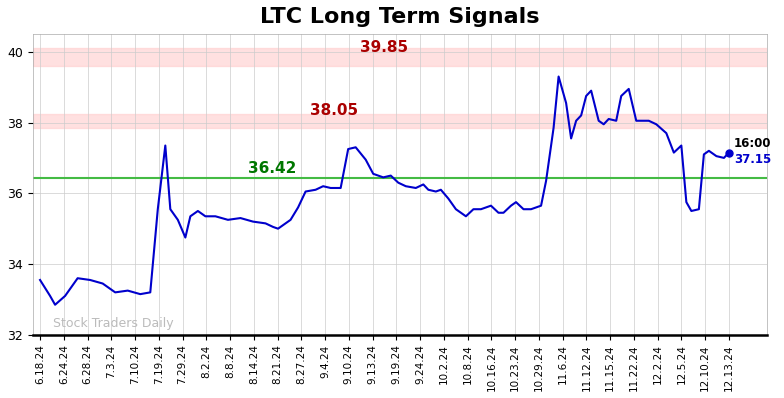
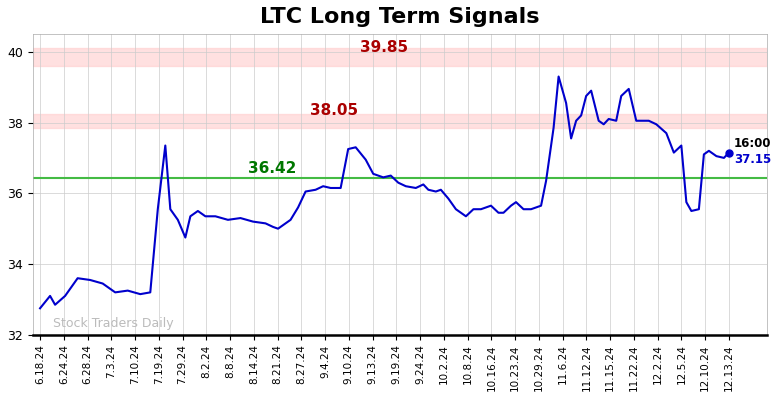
6.18.24: 33.55 -> 32.75
